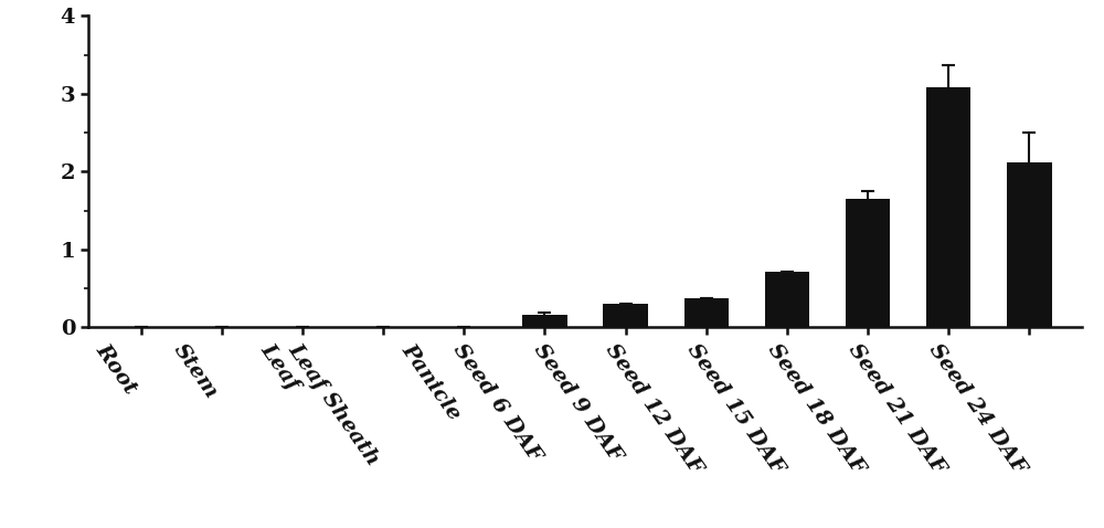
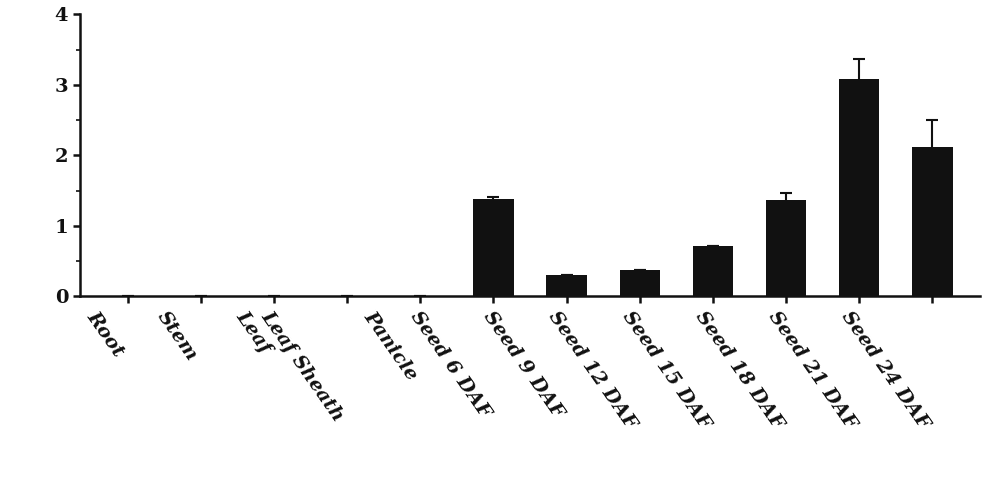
Seed 6 DAF: 0.16 -> 1.38
Seed 18 DAF: 1.65 -> 1.36
